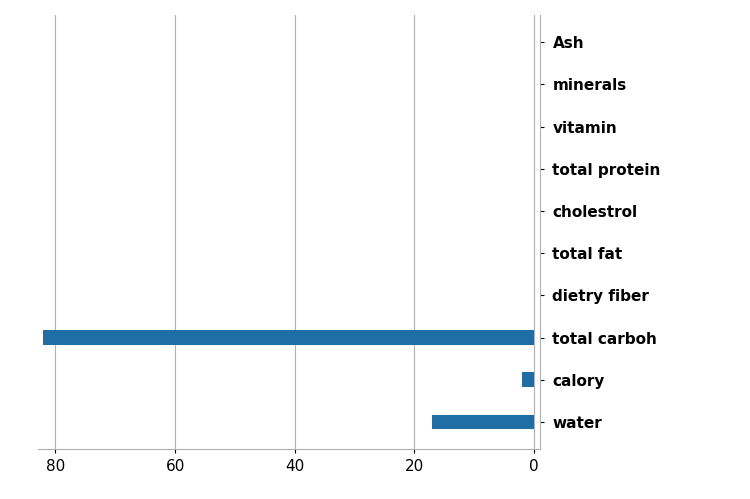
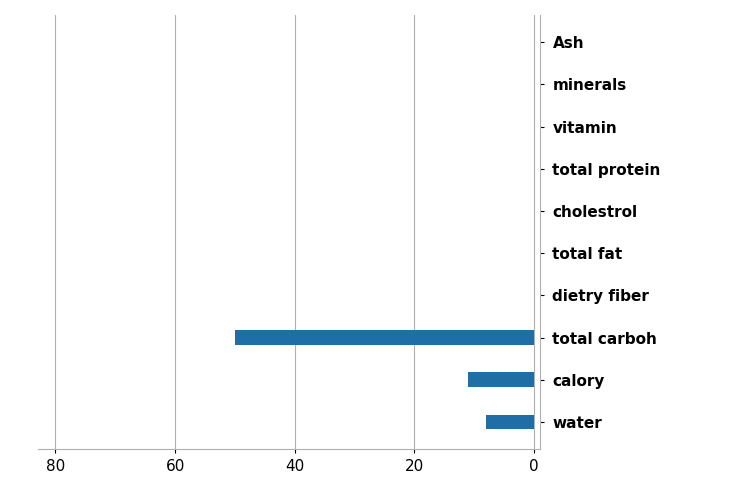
total carboh: 82 -> 50
calory: 2 -> 11
water: 17 -> 8
